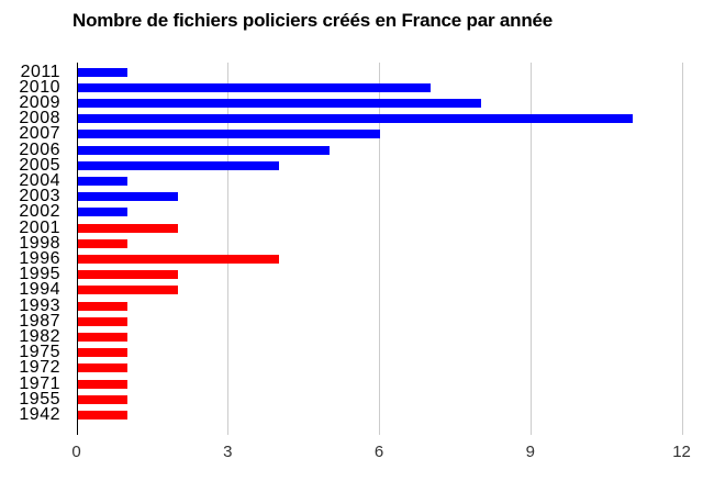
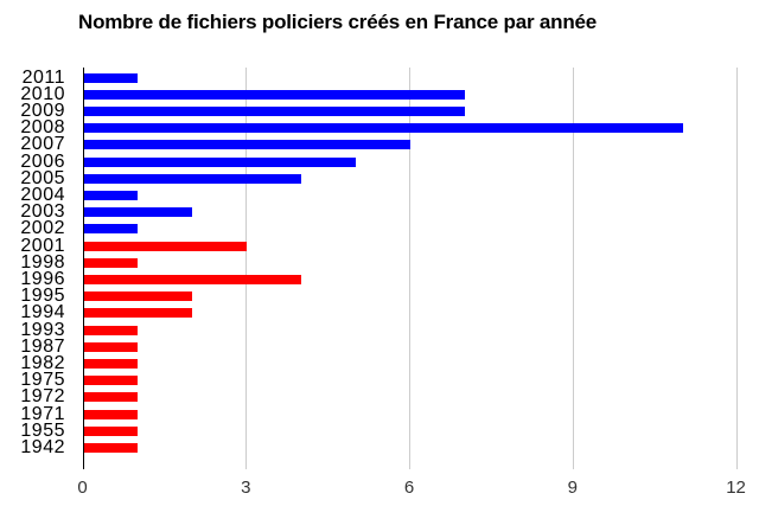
2009: 8 -> 7
2001: 2 -> 3
